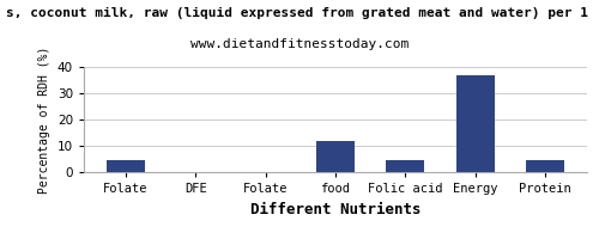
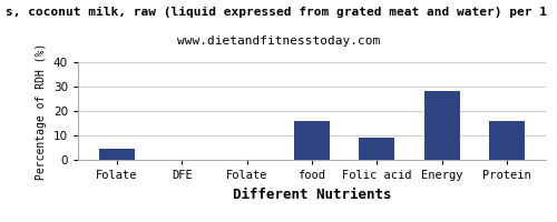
food: 12.0 -> 16.0
Folic acid: 4.5 -> 9.0
Energy: 37.0 -> 28.0
Protein: 4.5 -> 16.0
